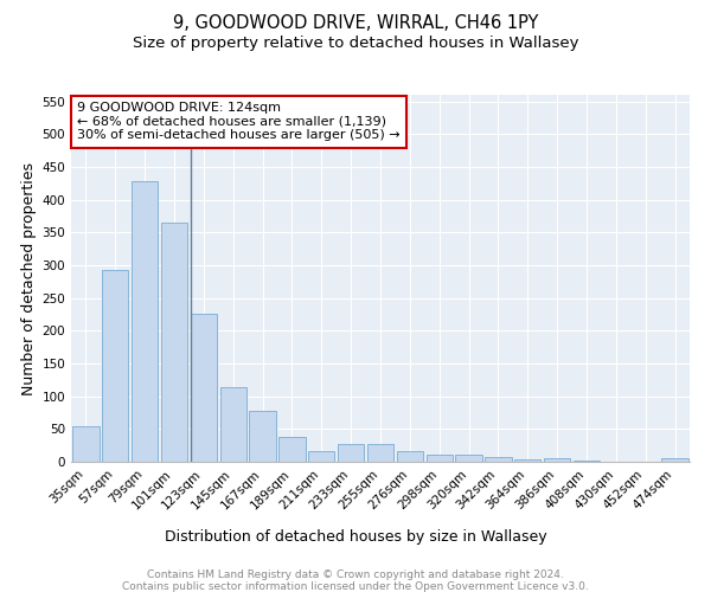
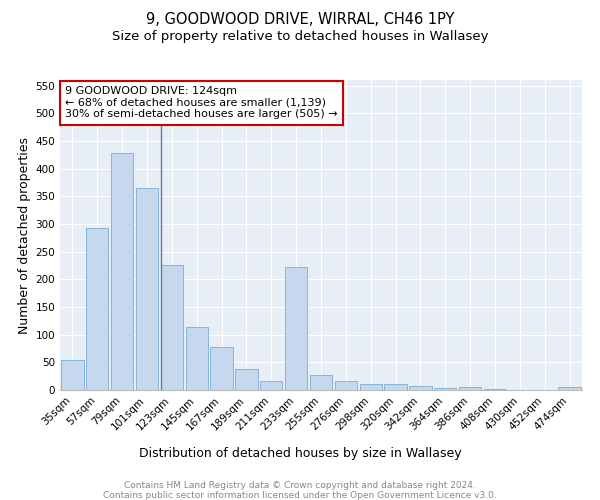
233sqm: 28 -> 222
